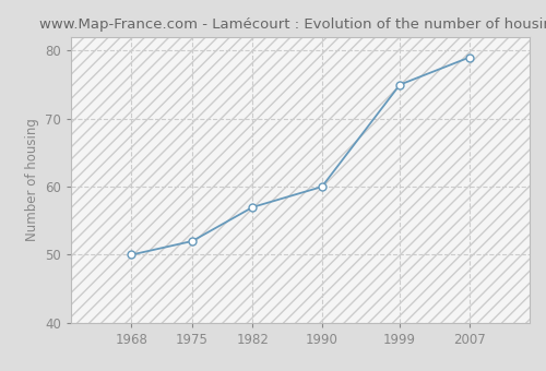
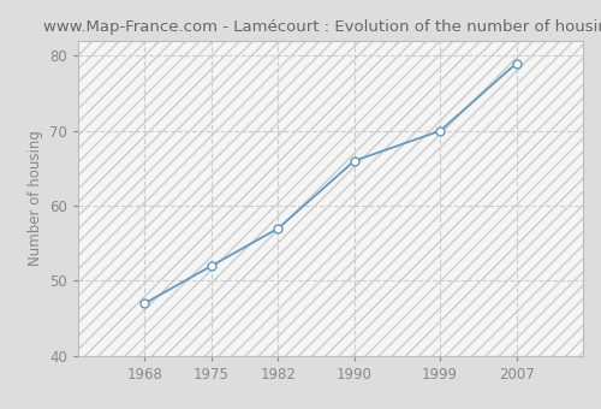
1968: 50 -> 47
1990: 60 -> 66
1999: 75 -> 70
